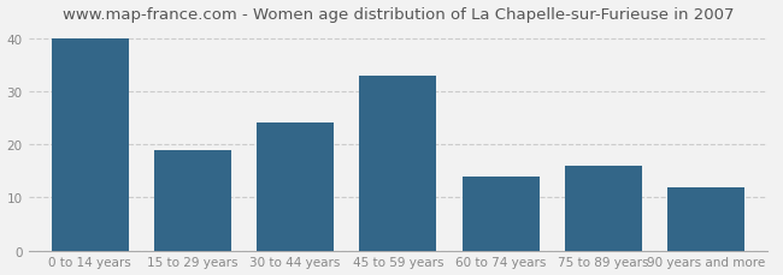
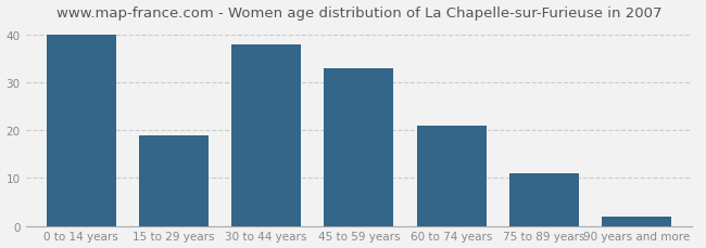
30 to 44 years: 24 -> 38
60 to 74 years: 14 -> 21
75 to 89 years: 16 -> 11
90 years and more: 12 -> 2
